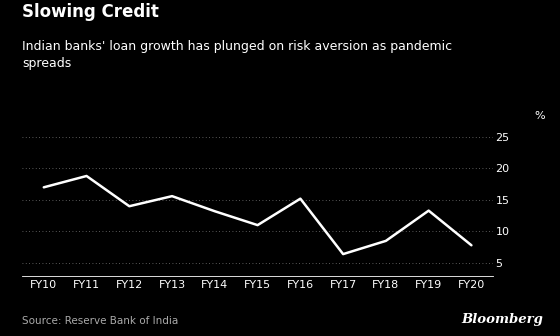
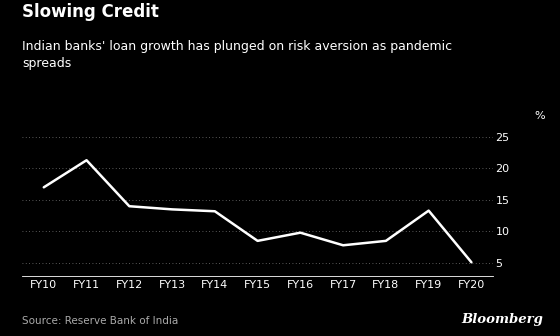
FY11: 18.8 -> 21.3
FY13: 15.6 -> 13.5
FY15: 11.0 -> 8.5
FY16: 15.2 -> 9.8
FY17: 6.4 -> 7.8
FY20: 7.8 -> 5.1
